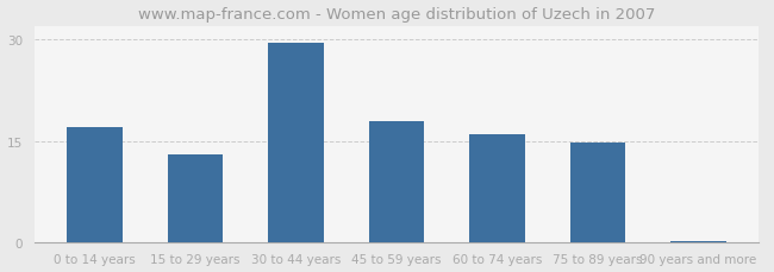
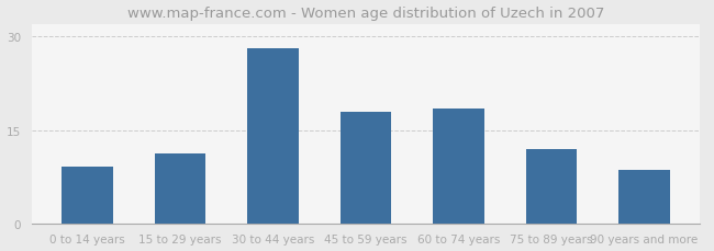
0 to 14 years: 17.0 -> 9.2
15 to 29 years: 13.0 -> 11.2
30 to 44 years: 29.5 -> 28.0
60 to 74 years: 16.0 -> 18.4
75 to 89 years: 14.7 -> 12.0
90 years and more: 0.3 -> 8.6
